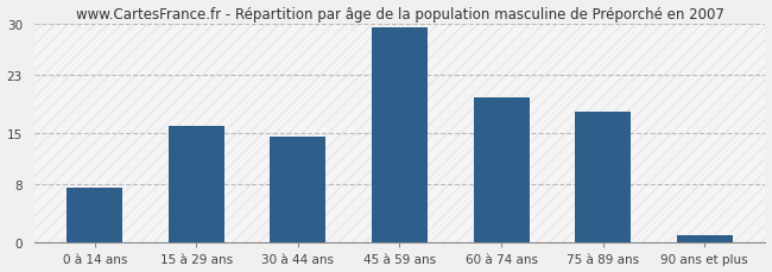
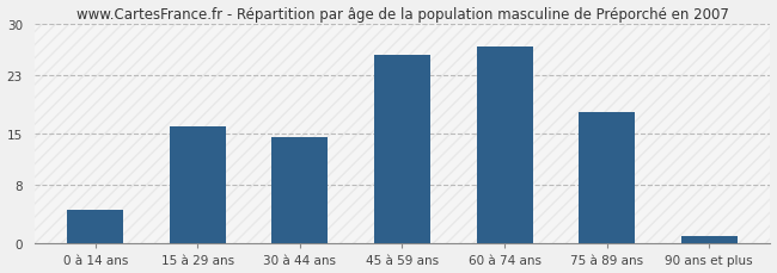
0 à 14 ans: 7.5 -> 4.6
45 à 59 ans: 29.5 -> 25.8
60 à 74 ans: 20.0 -> 27.0
